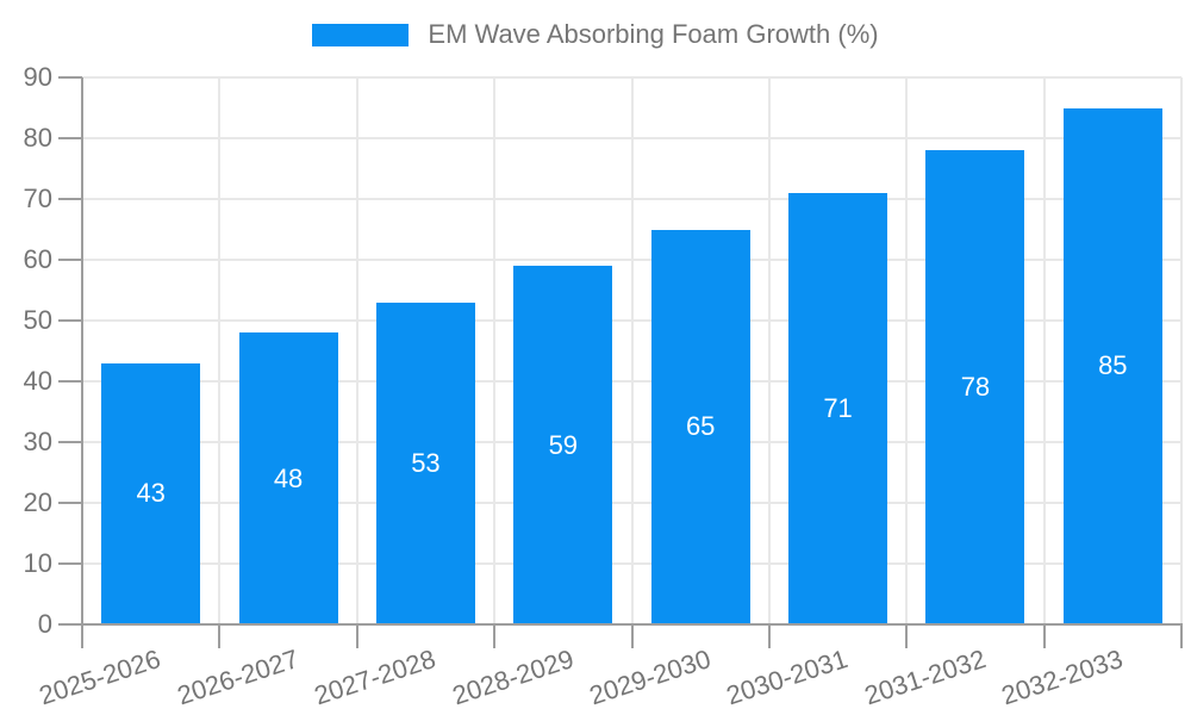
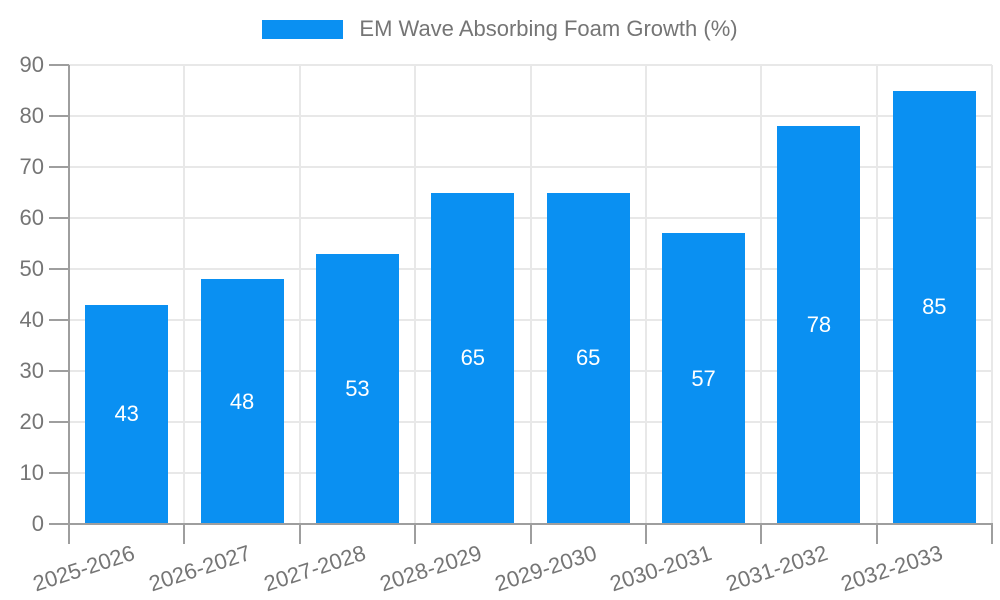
2028-2029: 59 -> 65
2030-2031: 71 -> 57
